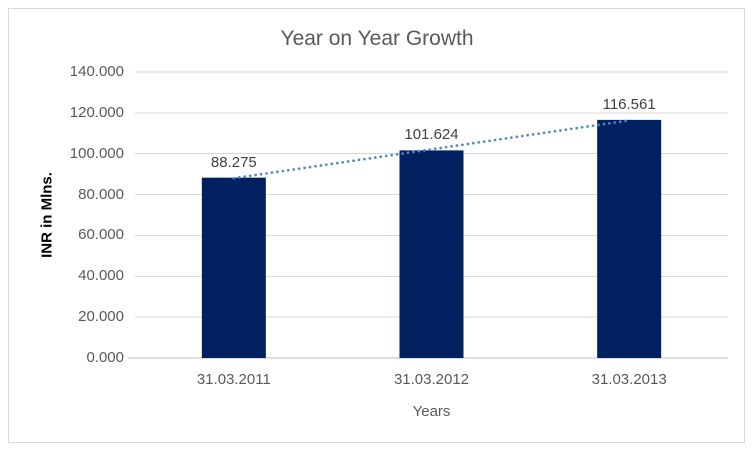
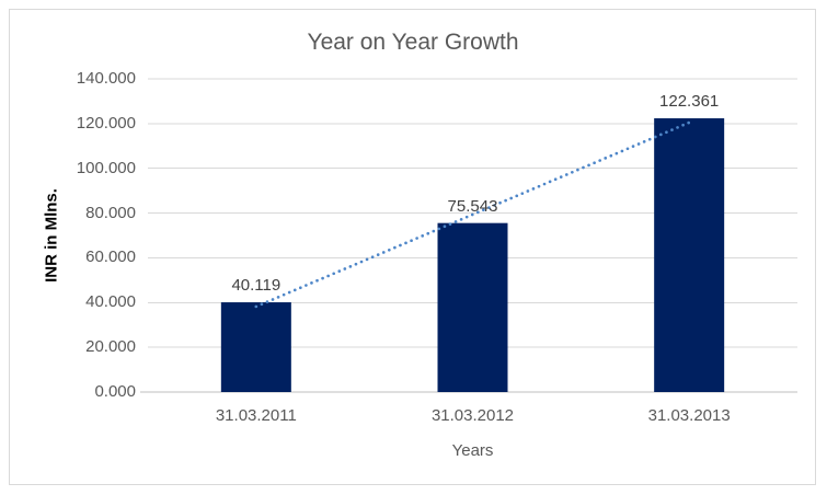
31.03.2011: 88.275 -> 40.119
31.03.2012: 101.624 -> 75.543
31.03.2013: 116.561 -> 122.361
